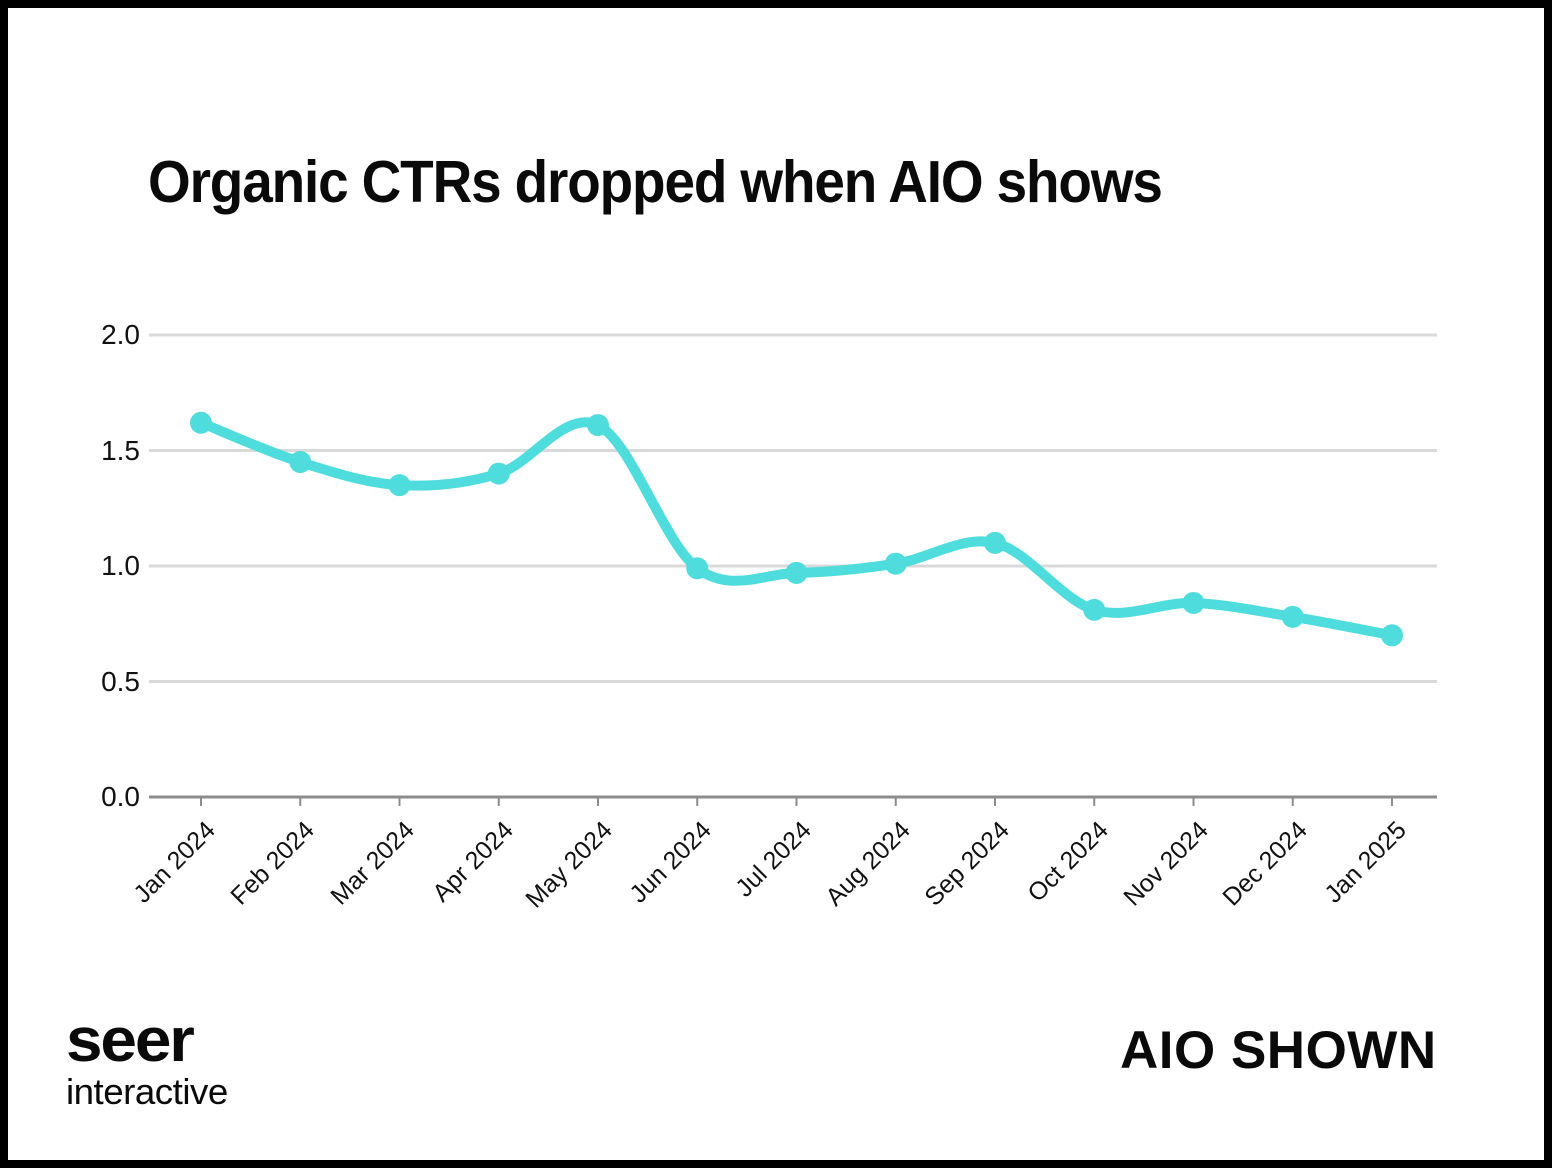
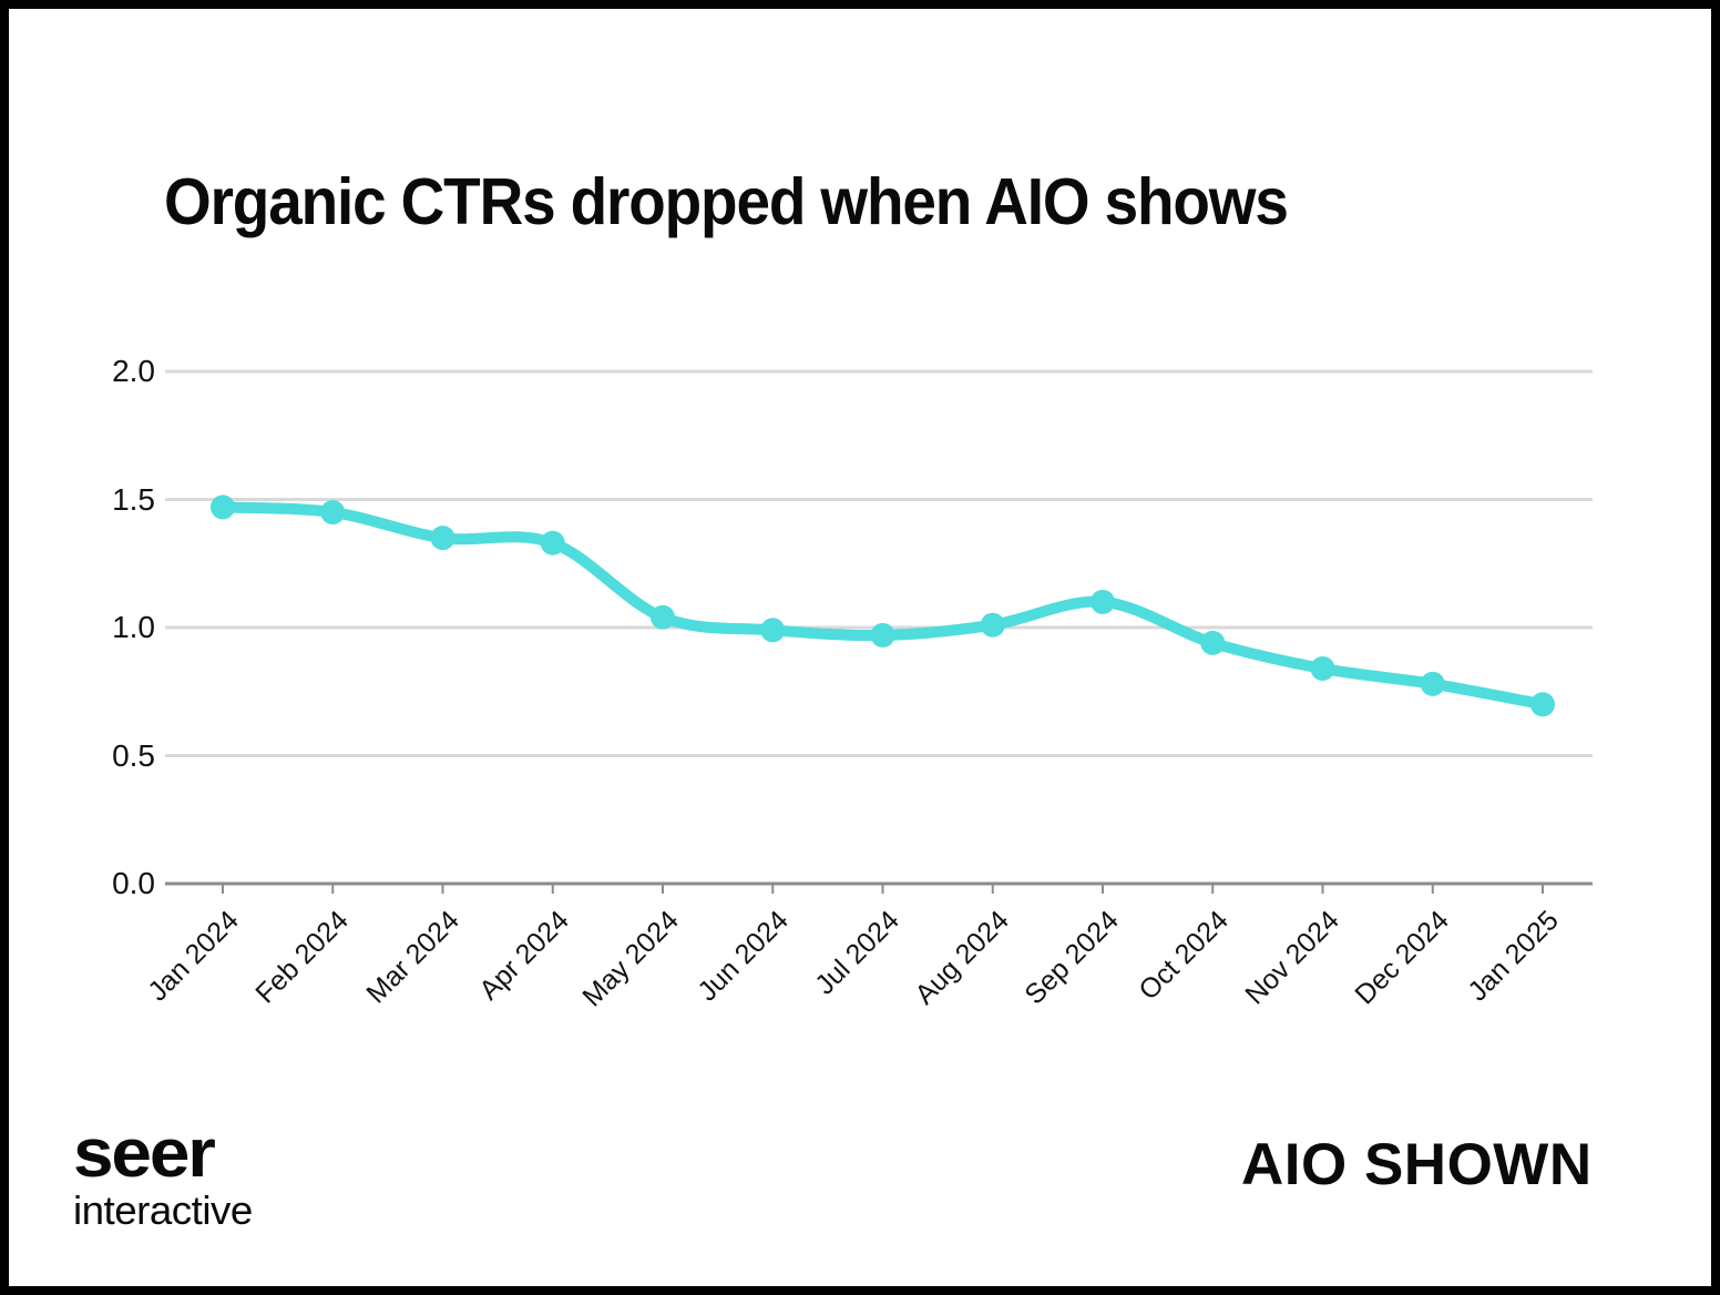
Jan 2024: 1.62 -> 1.47
Apr 2024: 1.40 -> 1.33
May 2024: 1.61 -> 1.04
Oct 2024: 0.81 -> 0.94
